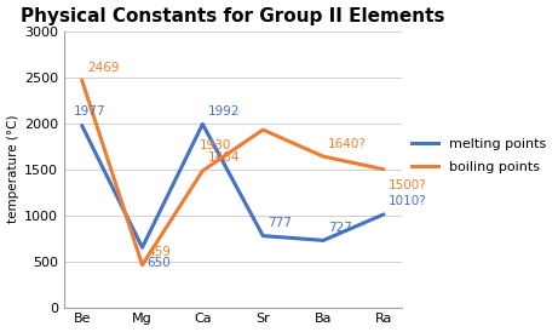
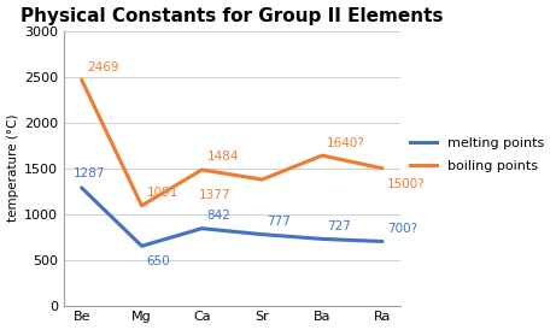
melting points/Be: 1977 -> 1287
boiling points/Mg: 459 -> 1091
melting points/Ca: 1992 -> 842
boiling points/Sr: 1930 -> 1377
melting points/Ra: 1010? -> 700?
